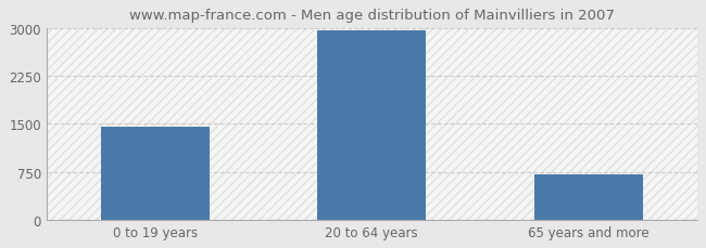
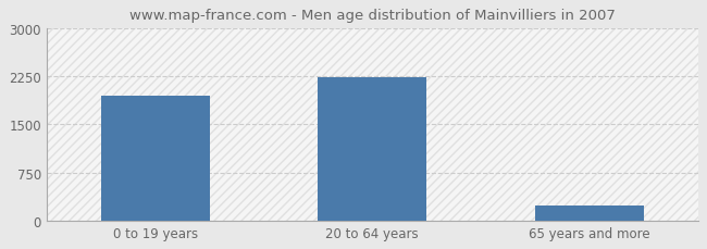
0 to 19 years: 1450 -> 1940
20 to 64 years: 2960 -> 2240
65 years and more: 700 -> 240
